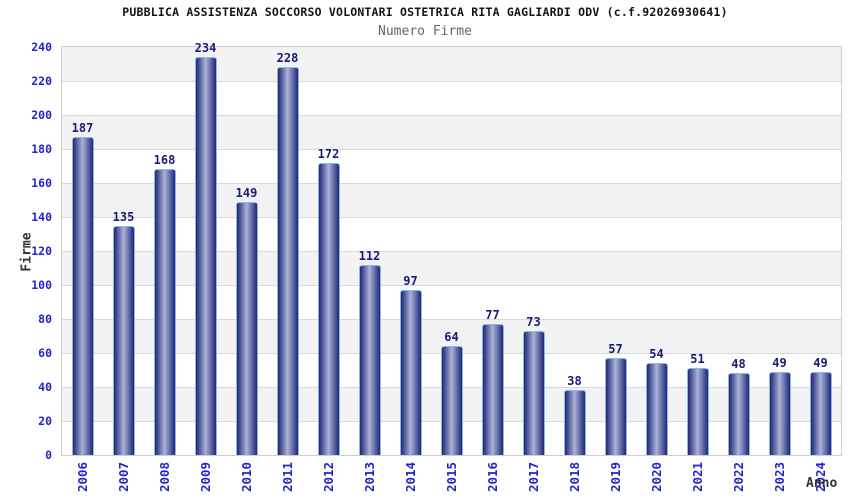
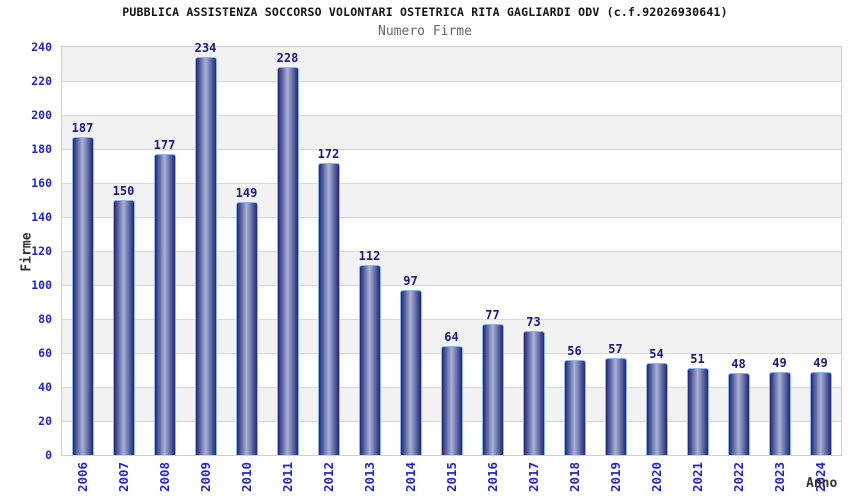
2007: 135 -> 150
2008: 168 -> 177
2018: 38 -> 56
